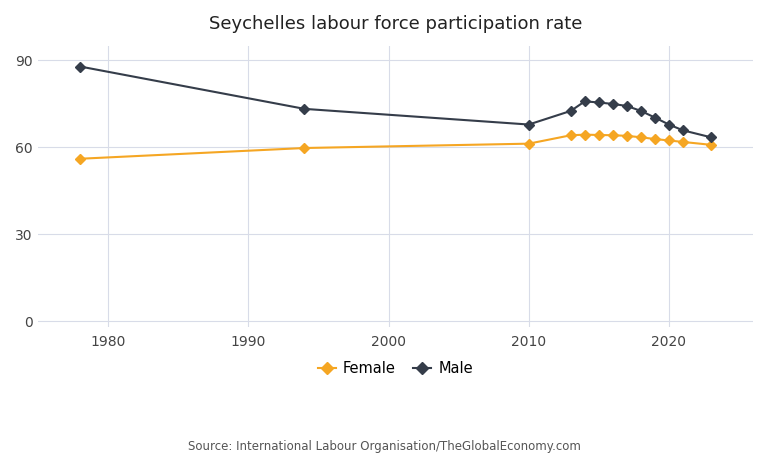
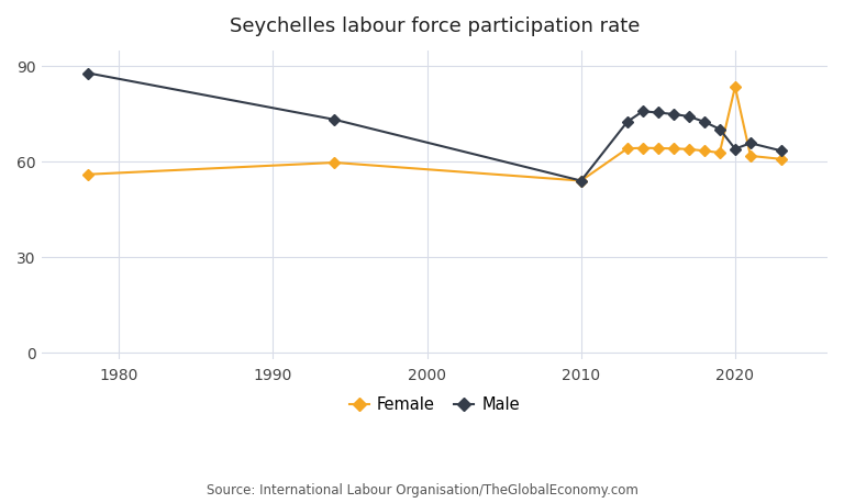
Female/2010: 61.2 -> 54.0
Male/2010: 67.8 -> 54.0
Female/2020: 62.3 -> 83.5
Male/2020: 67.8 -> 64.0
